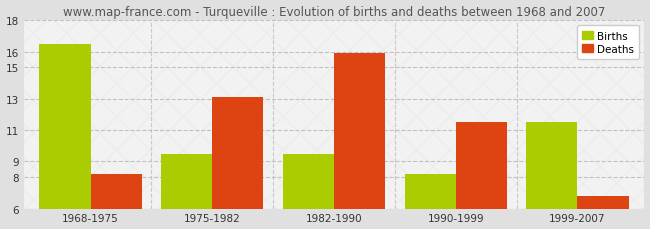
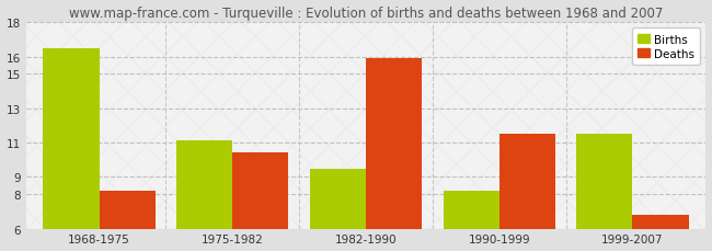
Births/1975-1982: 9.5 -> 11.1
Deaths/1975-1982: 13.1 -> 10.4
